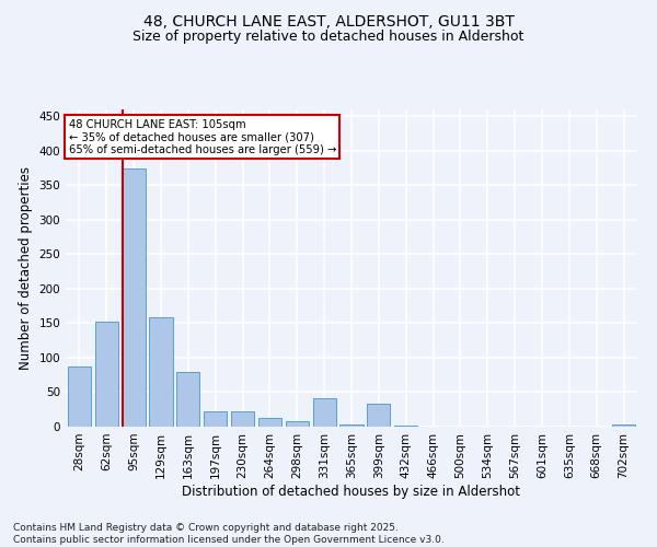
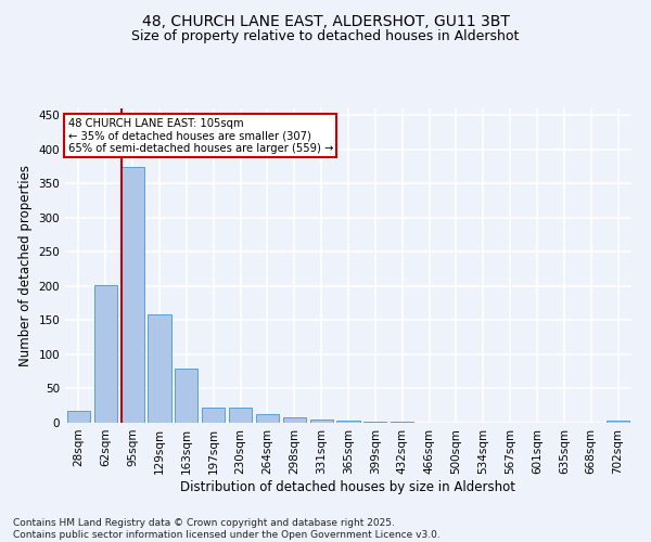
28sqm: 88 -> 18
62sqm: 152 -> 202
331sqm: 42 -> 5
399sqm: 34 -> 1
